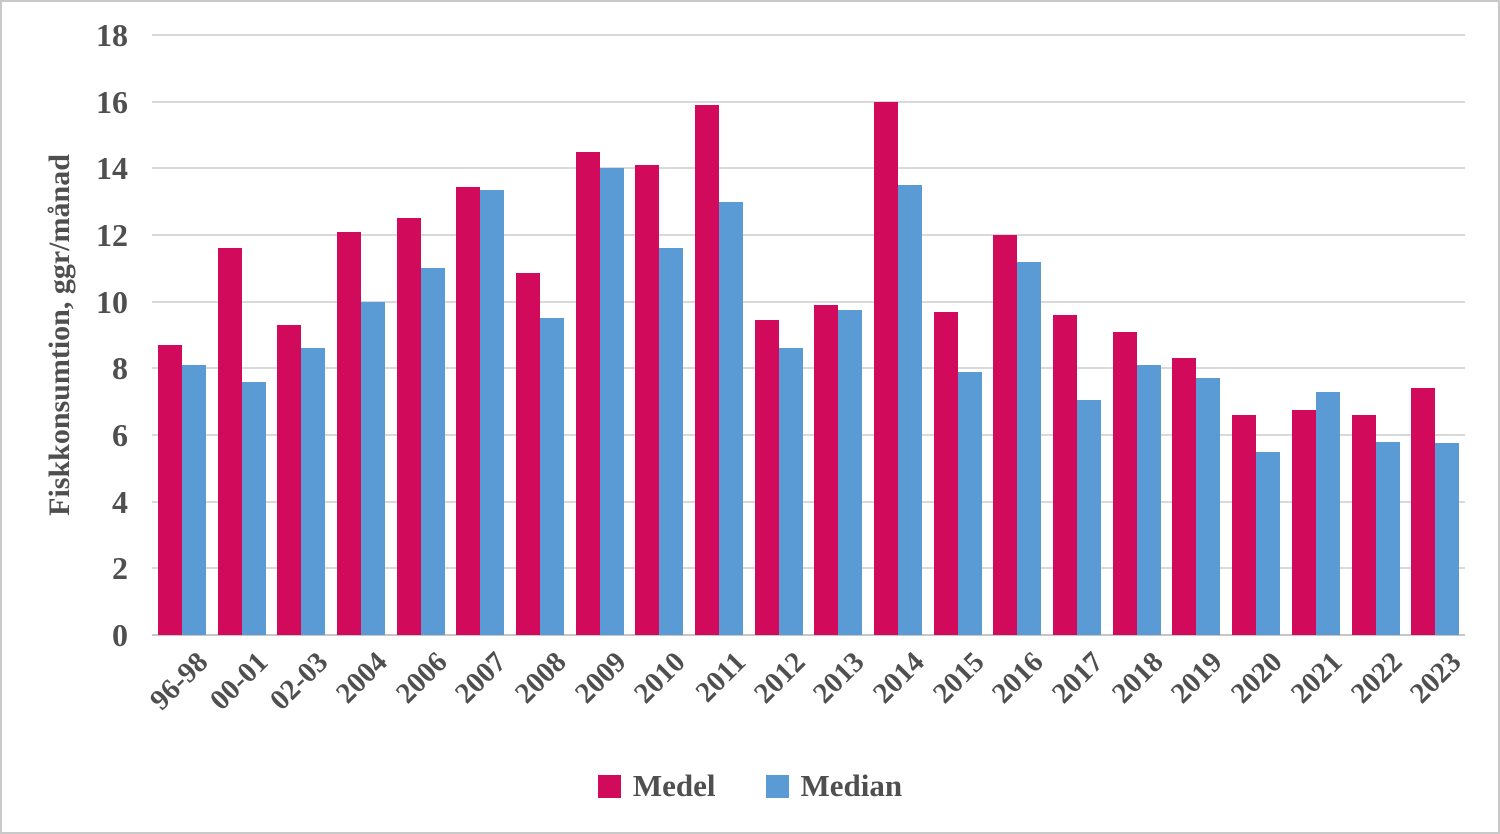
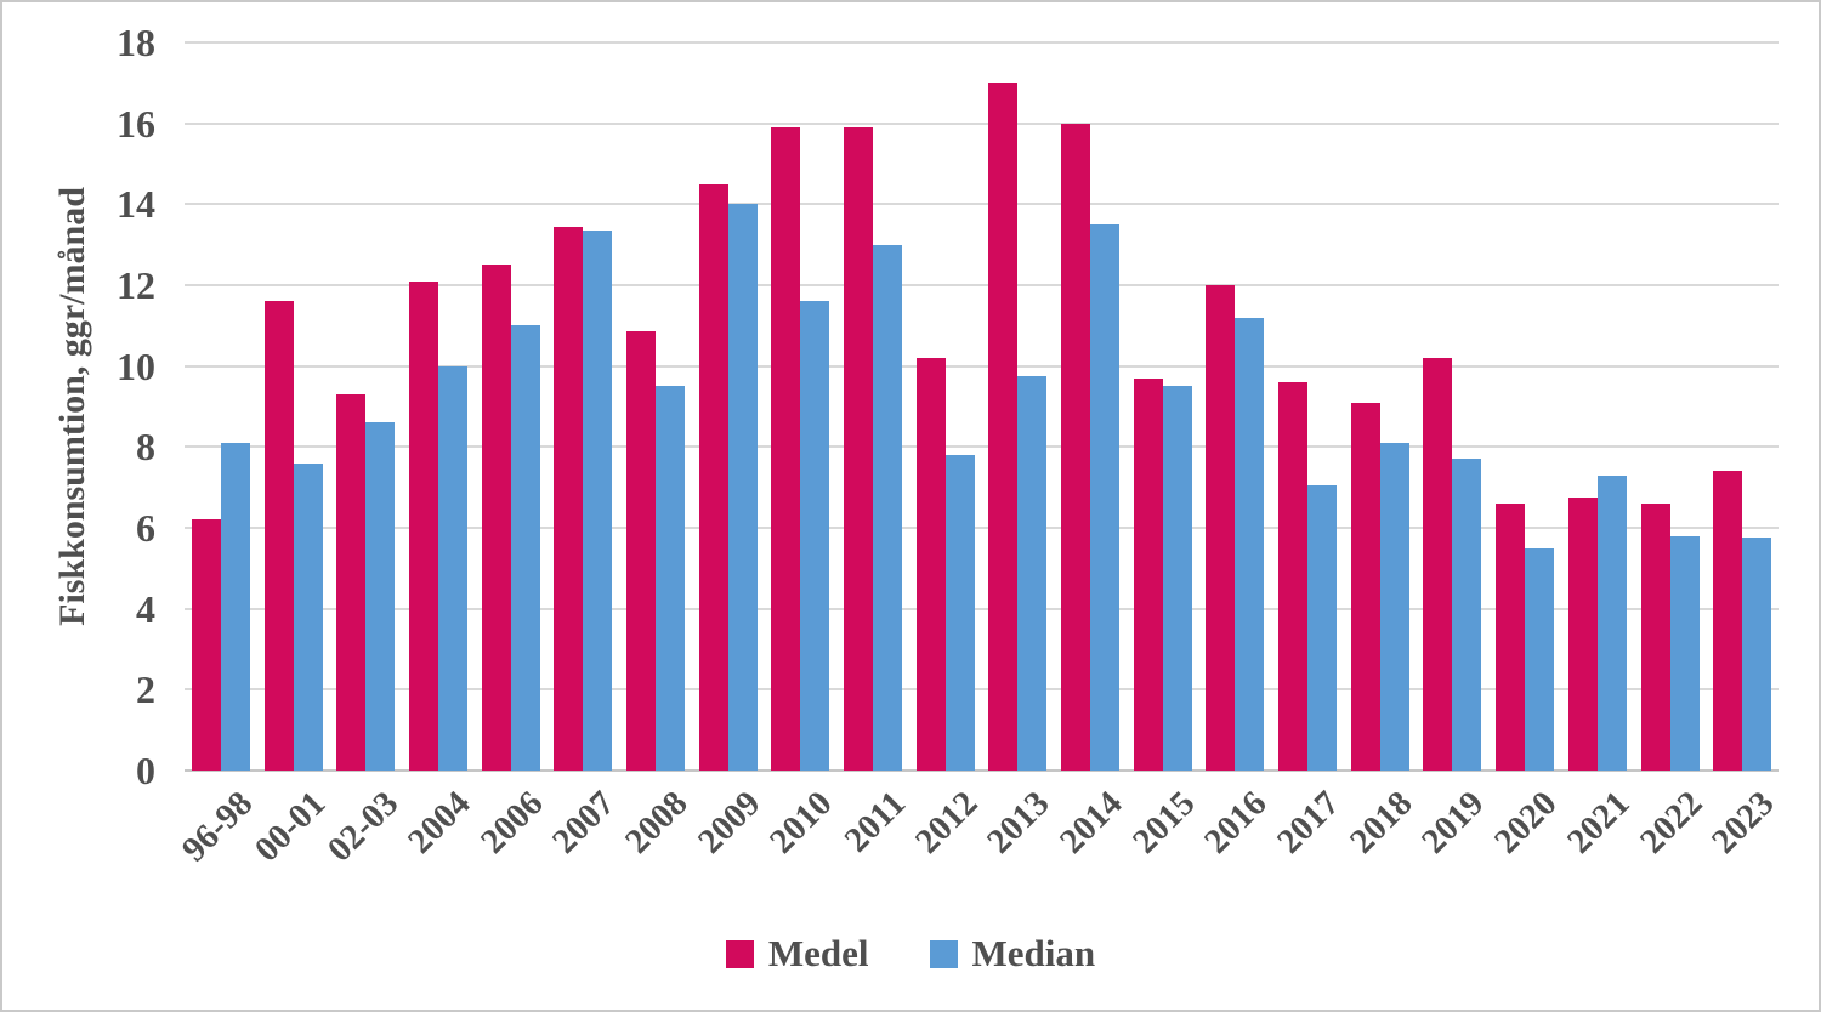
Medel/96-98: 8.7 -> 6.2
Medel/2010: 14.1 -> 15.9
Medel/2012: 9.4 -> 10.2
Median/2012: 8.6 -> 7.8
Medel/2013: 9.9 -> 17.0
Median/2015: 7.9 -> 9.5
Medel/2019: 8.3 -> 10.2
